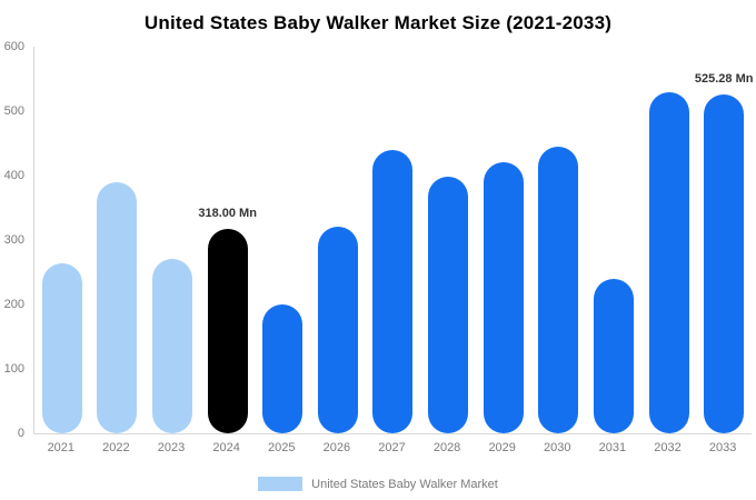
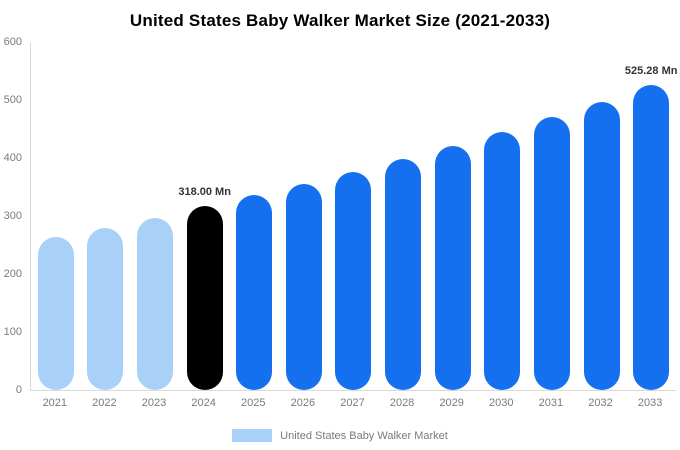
2022: 390 -> 280
2023: 270 -> 300
2025: 200 -> 340
2026: 320 -> 360
2027: 440 -> 380
2031: 240 -> 470
2032: 530 -> 500
